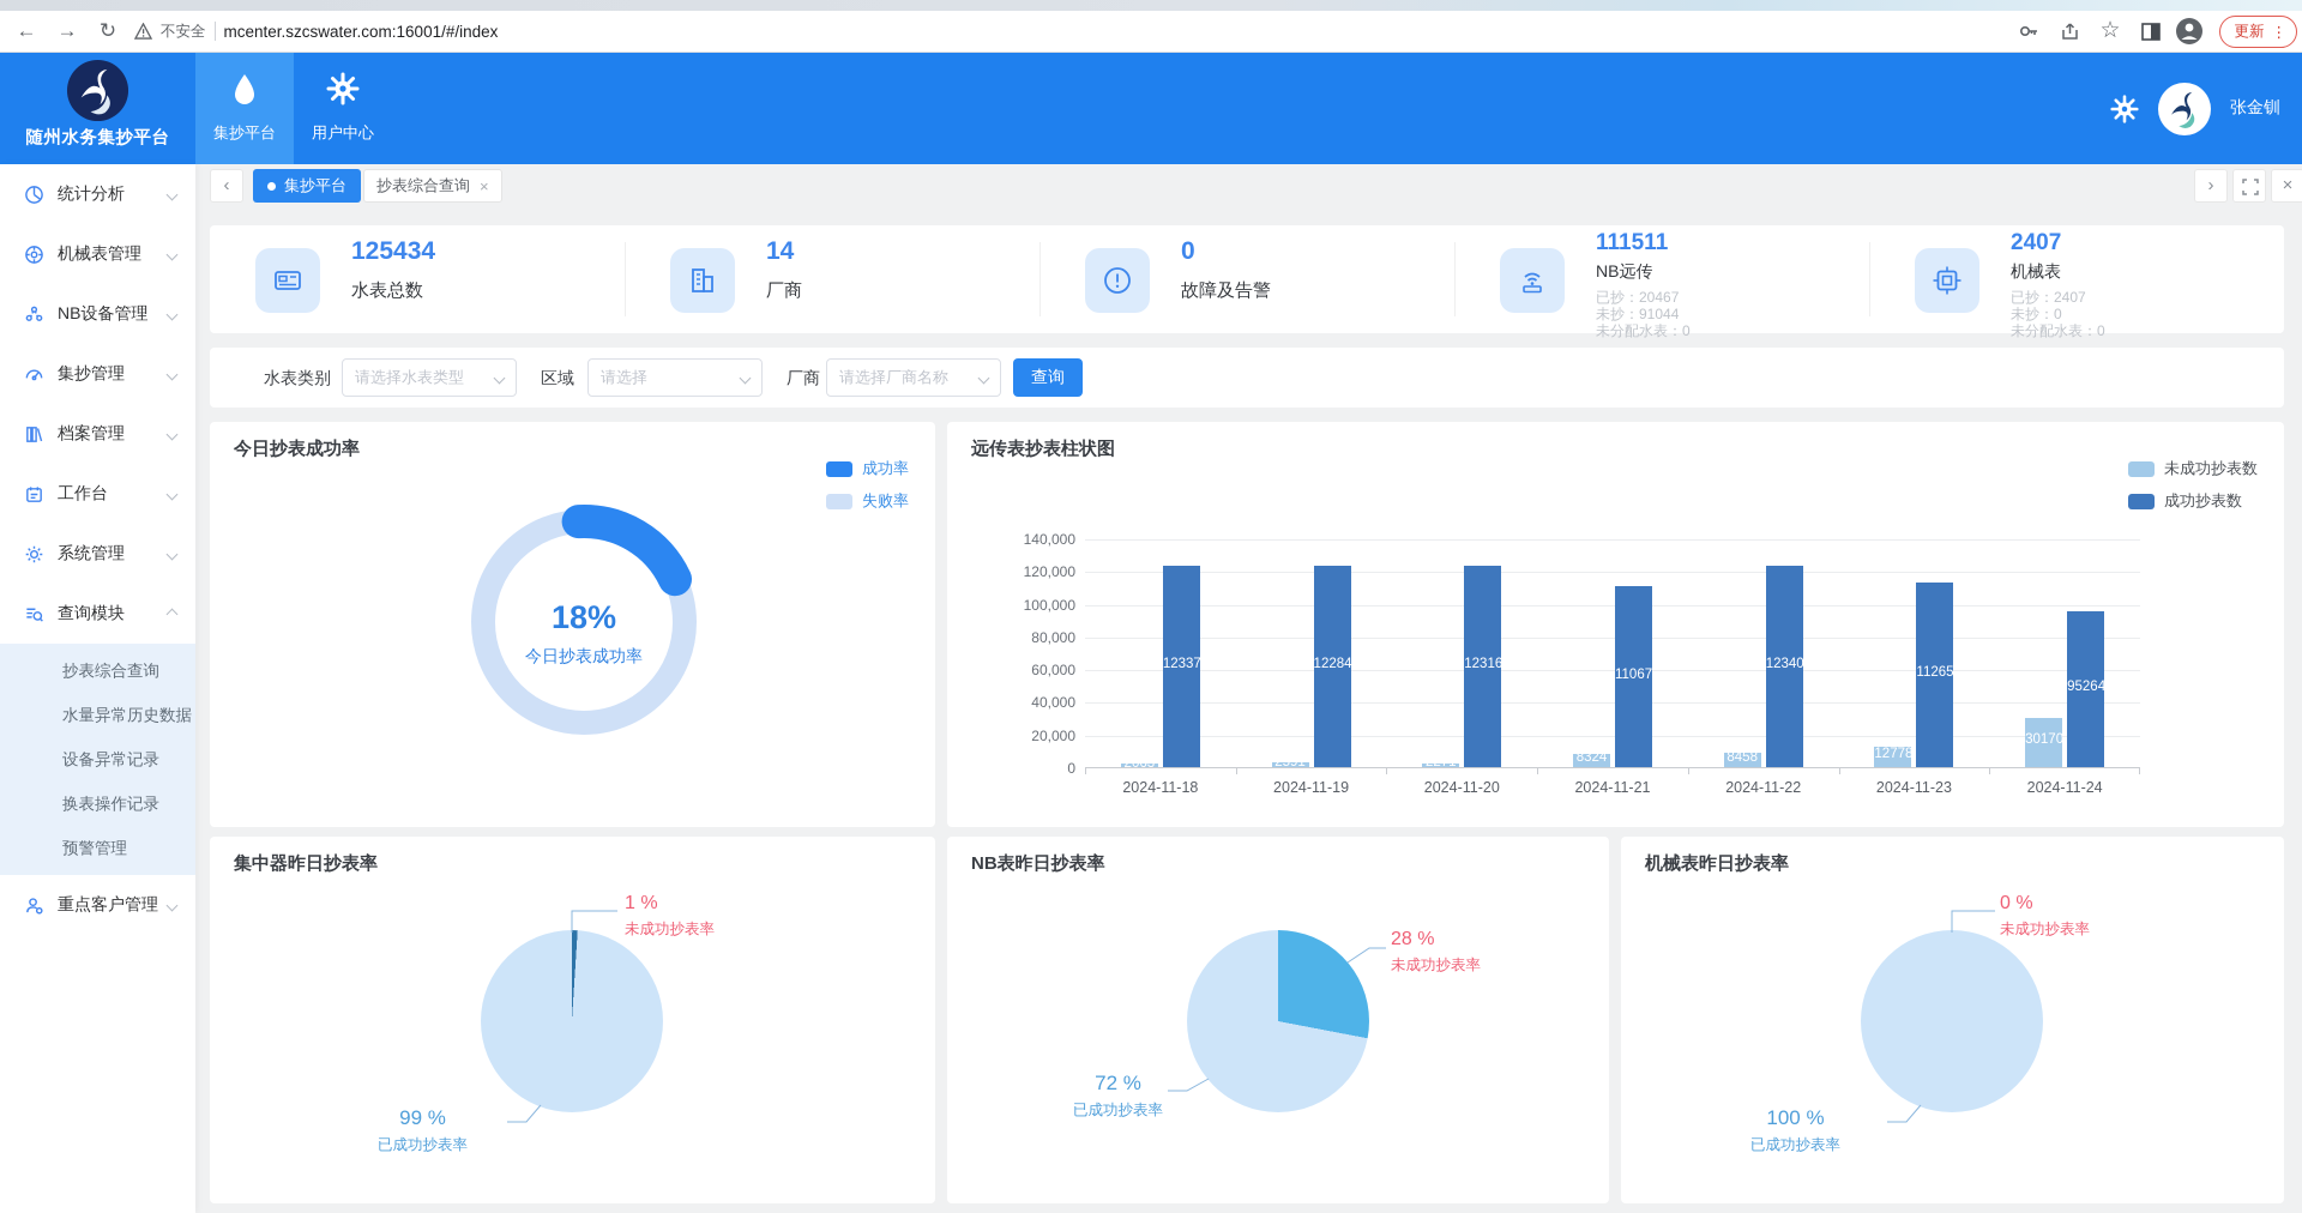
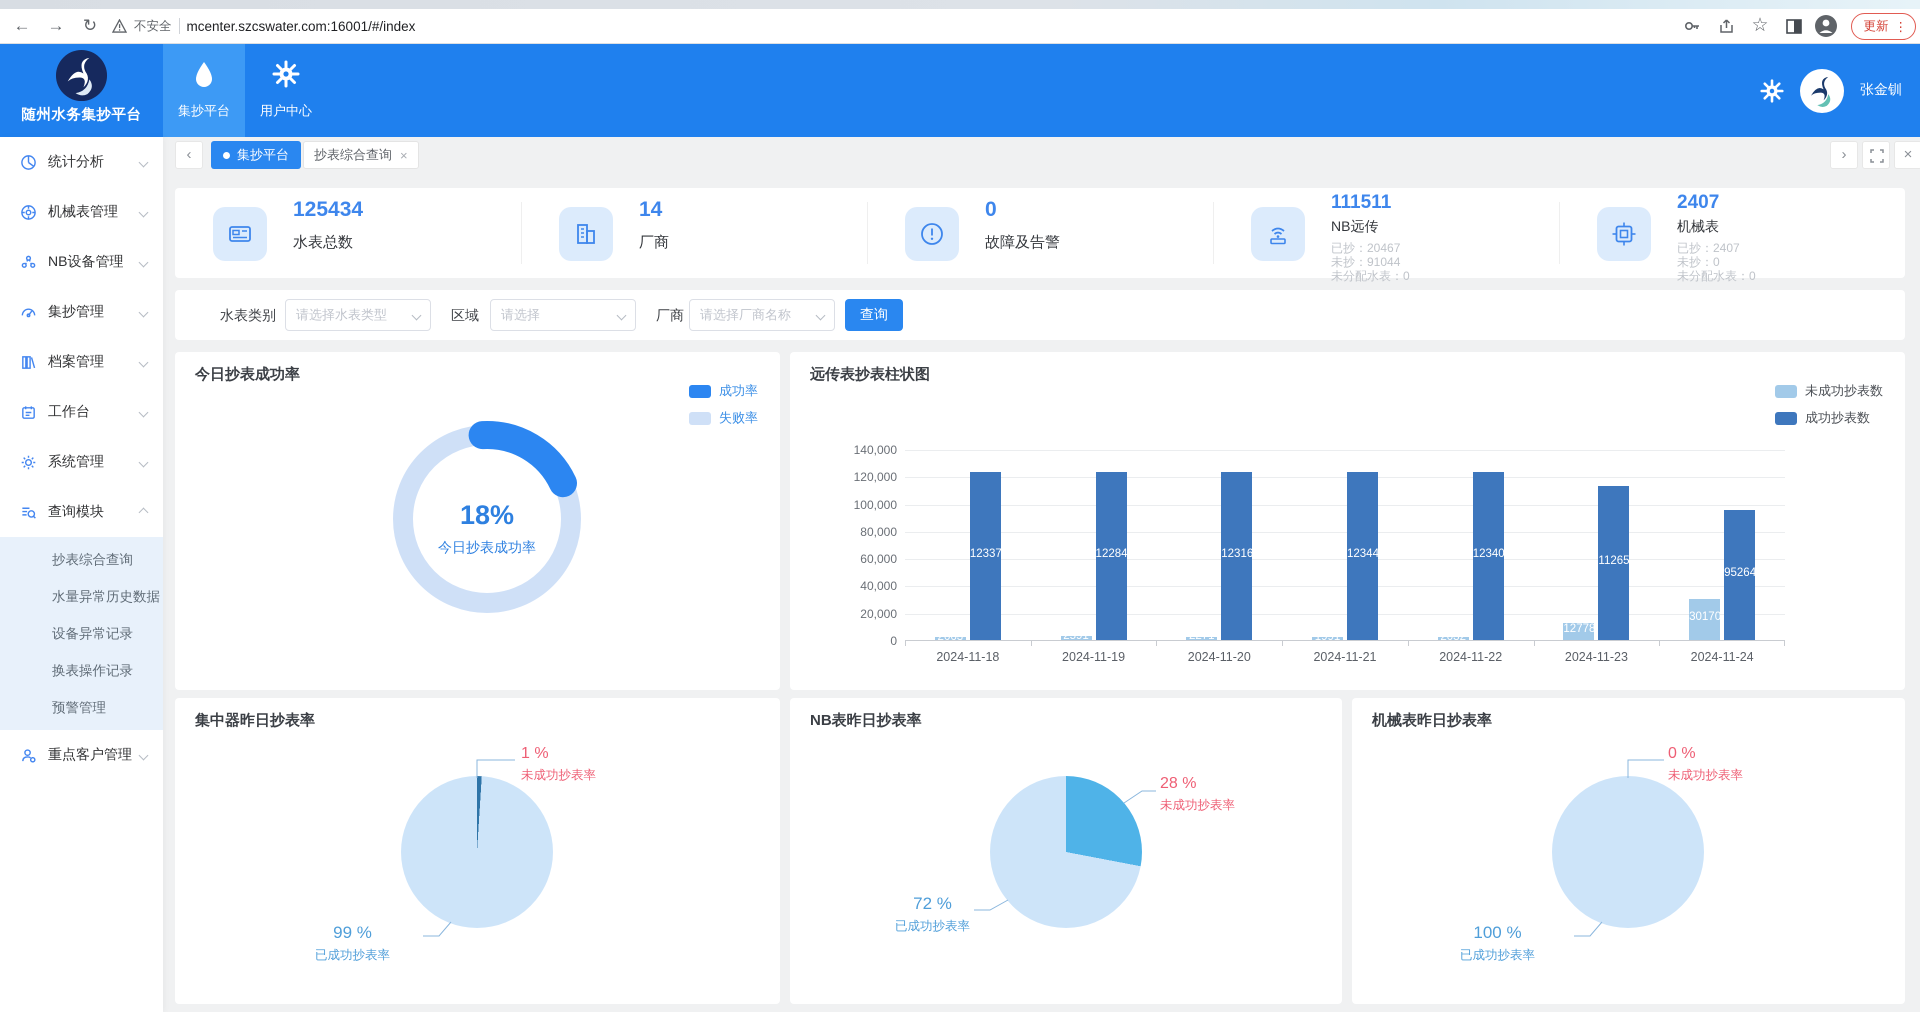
远传表抄表柱状图/未成功抄表数/2024-11-21: 8324 -> 1991
远传表抄表柱状图/成功抄表数/2024-11-21: 110673 -> 123443
远传表抄表柱状图/未成功抄表数/2024-11-22: 8458 -> 2032
